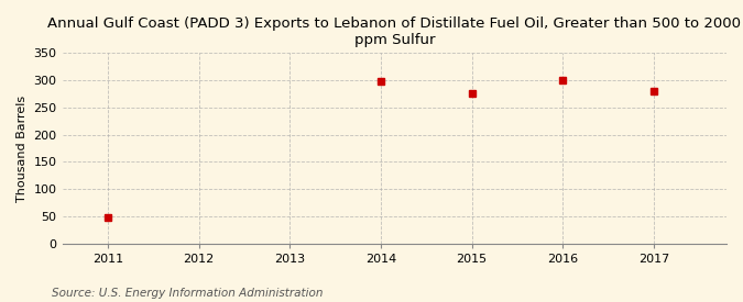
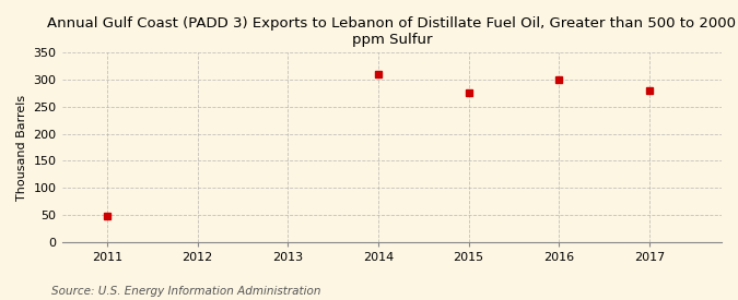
2014: 298 -> 310
